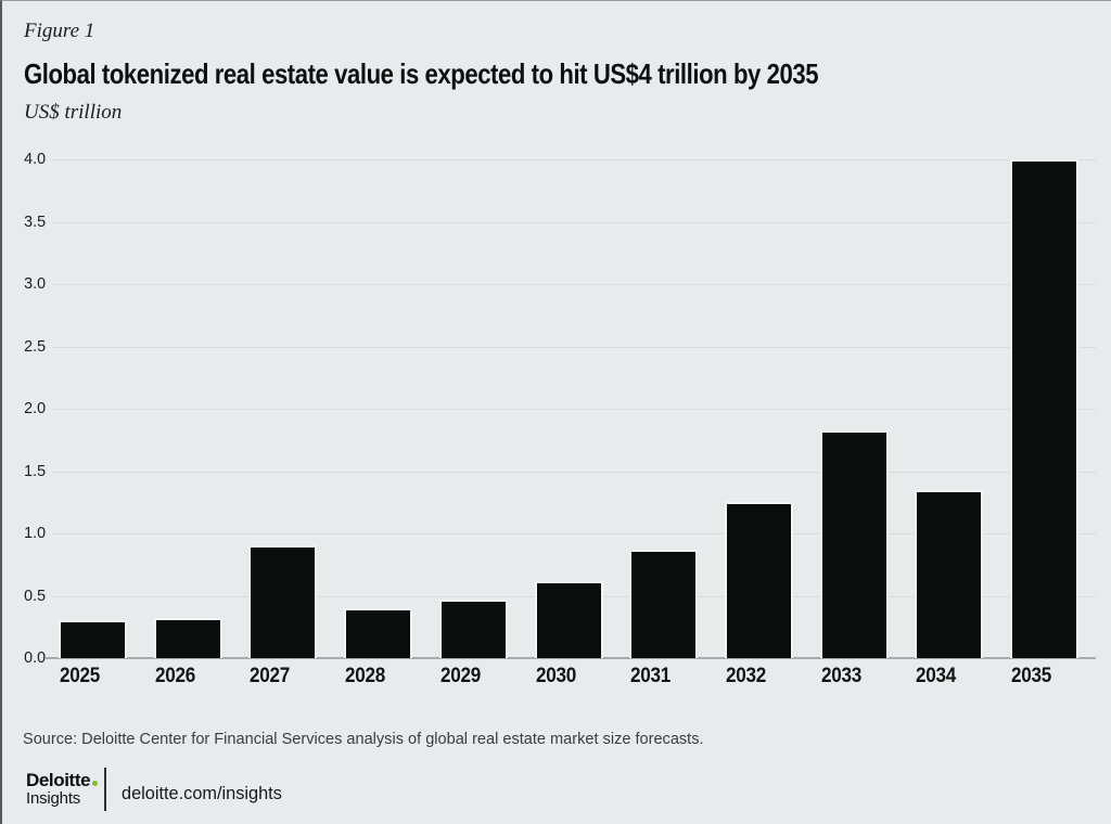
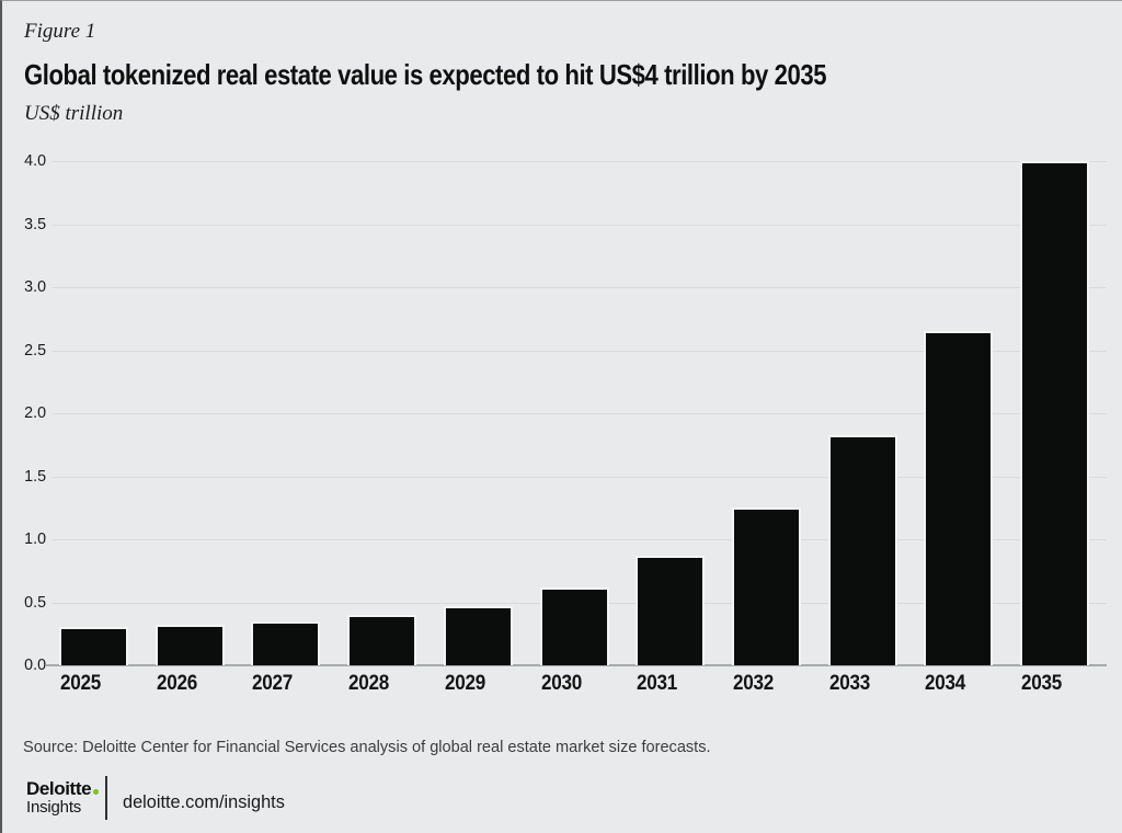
2027: 0.90 -> 0.35
2034: 1.35 -> 2.65
